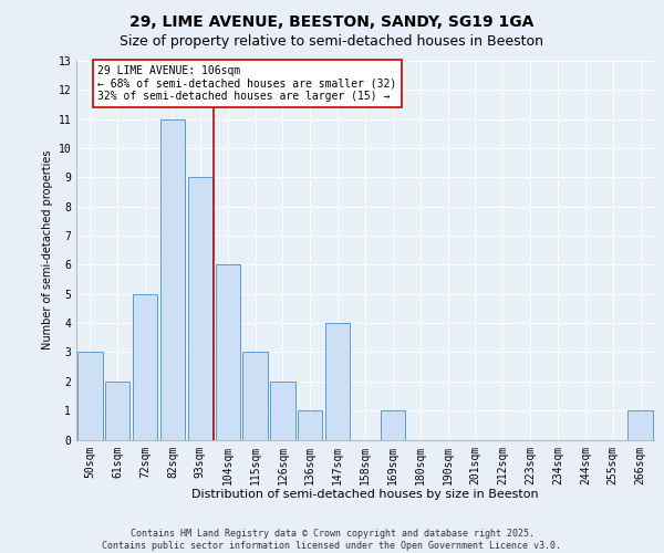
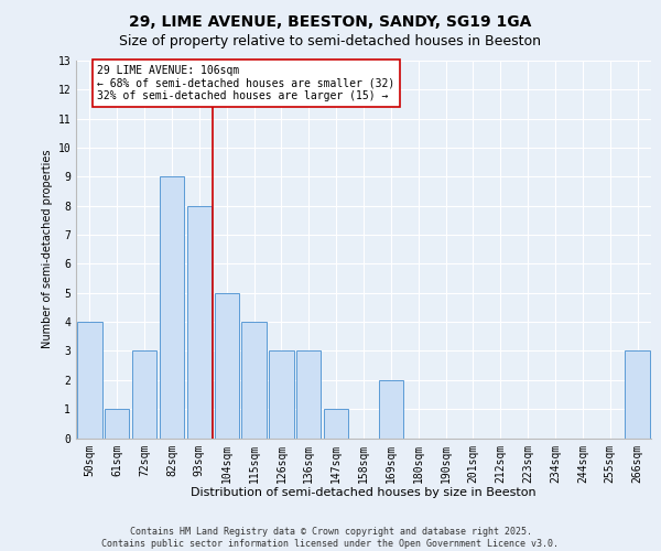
50sqm: 3 -> 4
61sqm: 2 -> 1
72sqm: 5 -> 3
82sqm: 11 -> 9
93sqm: 9 -> 8
104sqm: 6 -> 5
115sqm: 3 -> 4
126sqm: 2 -> 3
136sqm: 1 -> 3
147sqm: 4 -> 1
169sqm: 1 -> 2
266sqm: 1 -> 3
